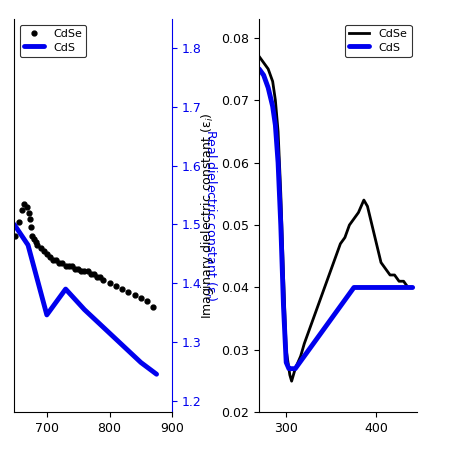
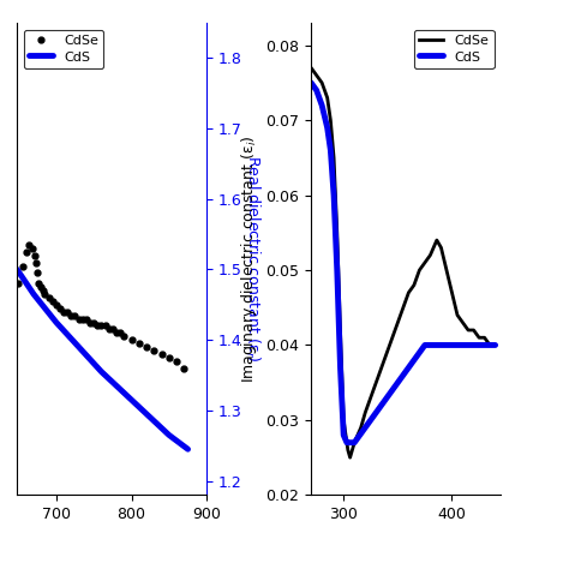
CdS/700: 1.346 -> 1.425
